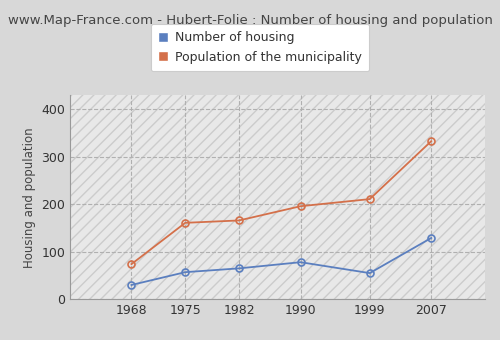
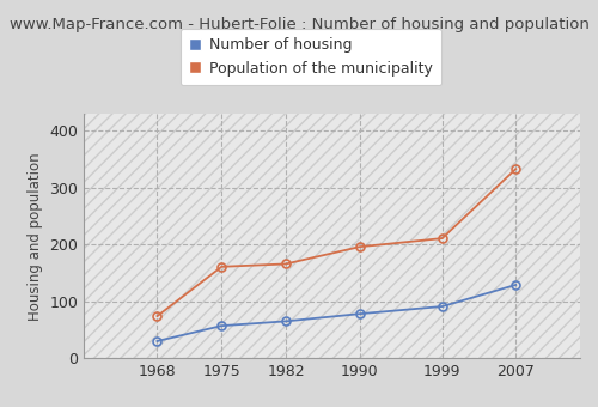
Number of housing/1999: 55 -> 91
